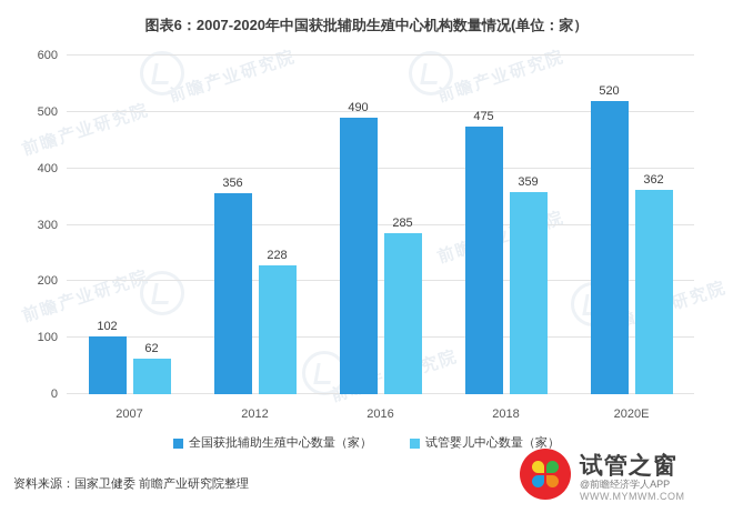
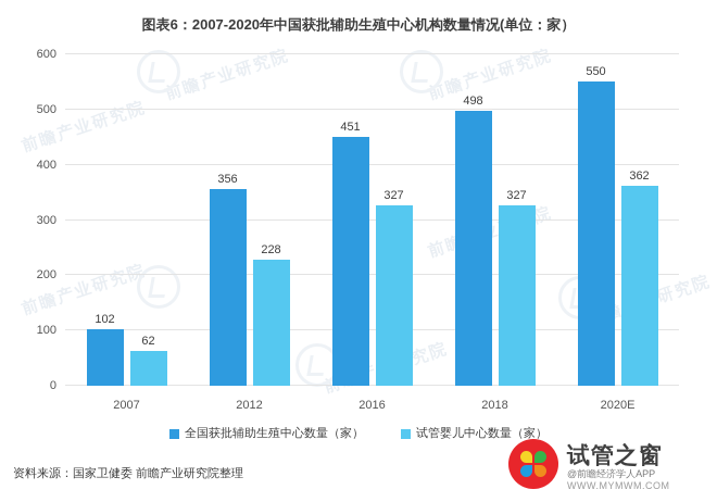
全国获批辅助生殖中心数量（家）/2016: 490 -> 451
试管婴儿中心数量（家）/2016: 285 -> 327
全国获批辅助生殖中心数量（家）/2018: 475 -> 498
试管婴儿中心数量（家）/2018: 359 -> 327
全国获批辅助生殖中心数量（家）/2020E: 520 -> 550
